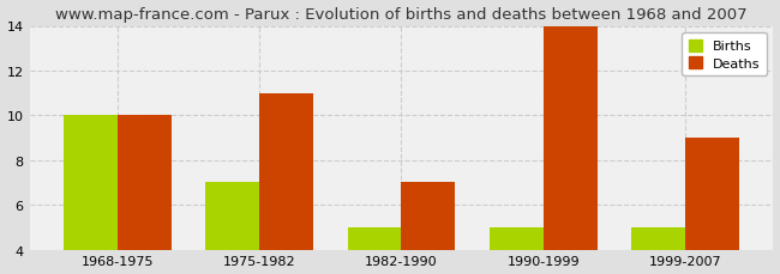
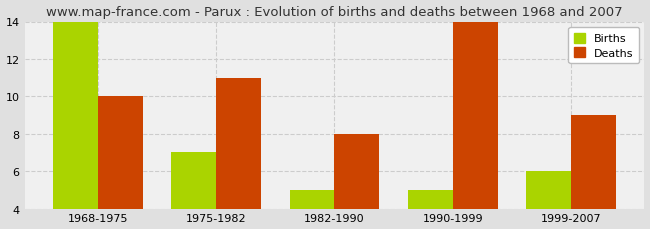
Births/1968-1975: 10 -> 14
Deaths/1982-1990: 7 -> 8
Births/1999-2007: 5 -> 6
